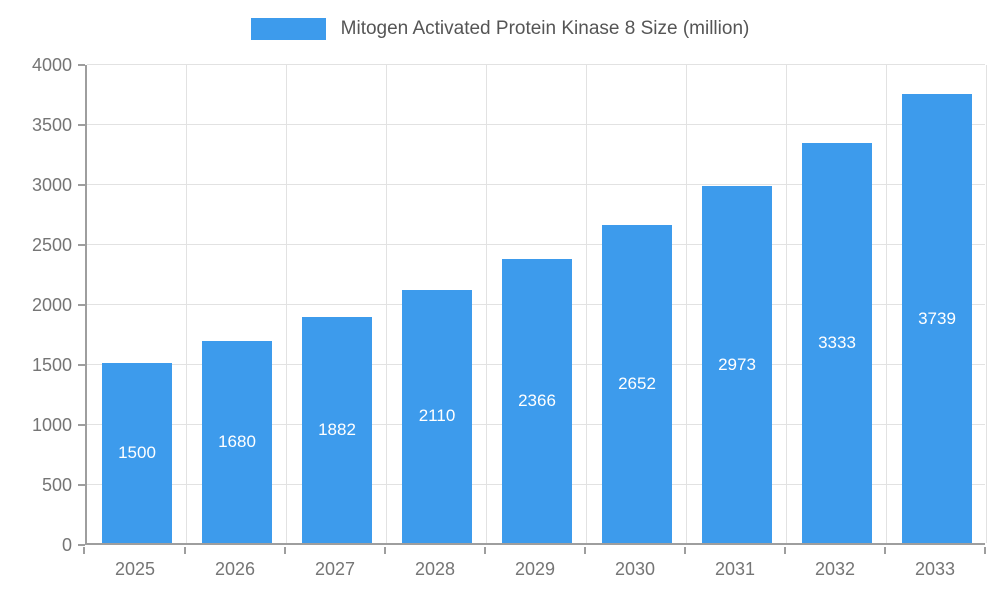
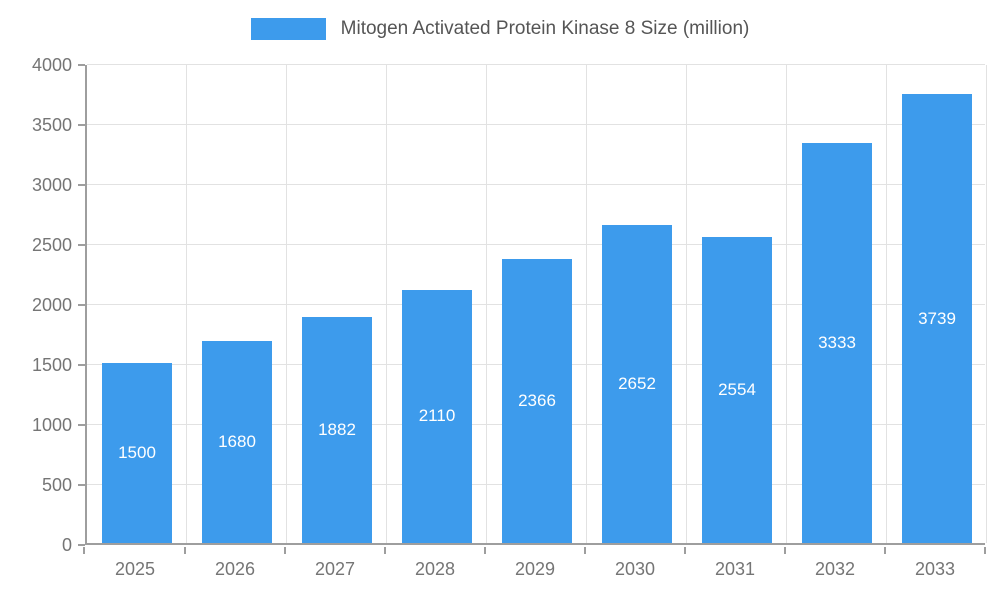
2031: 2973 -> 2554
